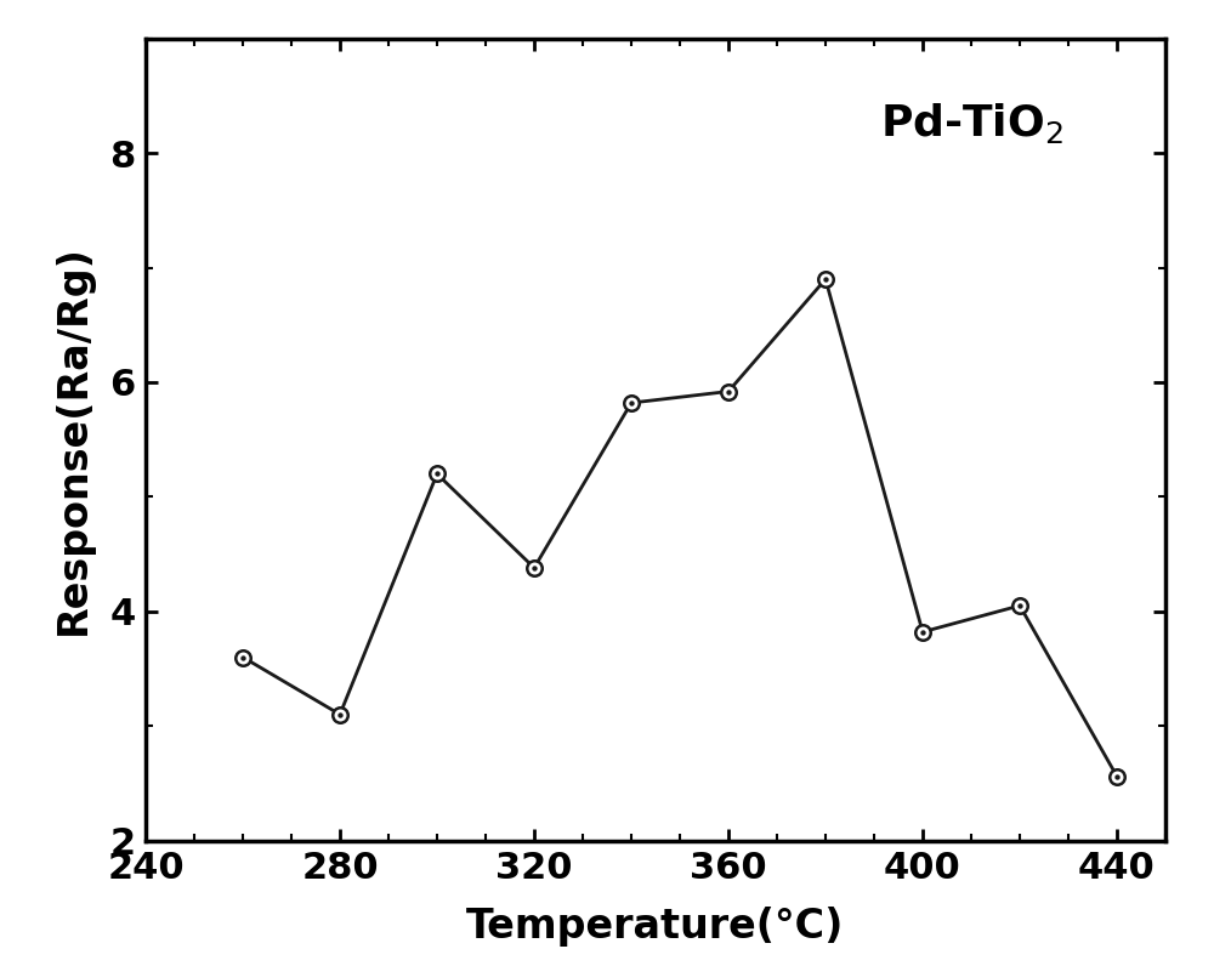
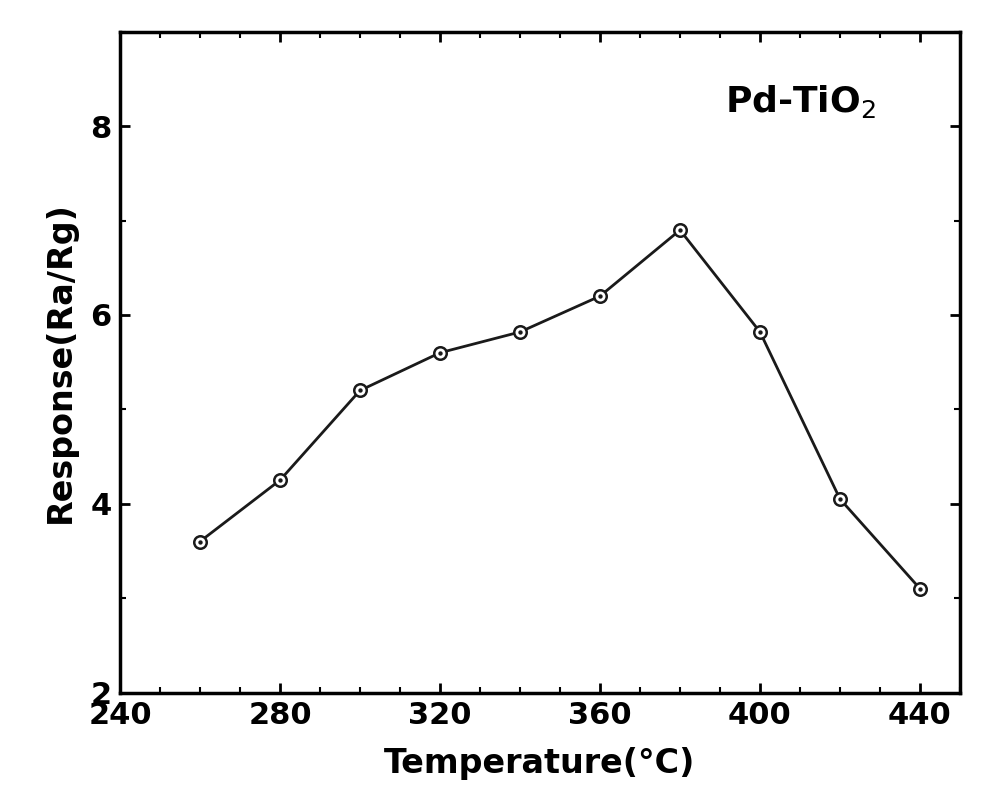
280: 3.10 -> 4.25
320: 4.38 -> 5.60
360: 5.92 -> 6.20
400: 3.82 -> 5.82
440: 2.56 -> 3.10
